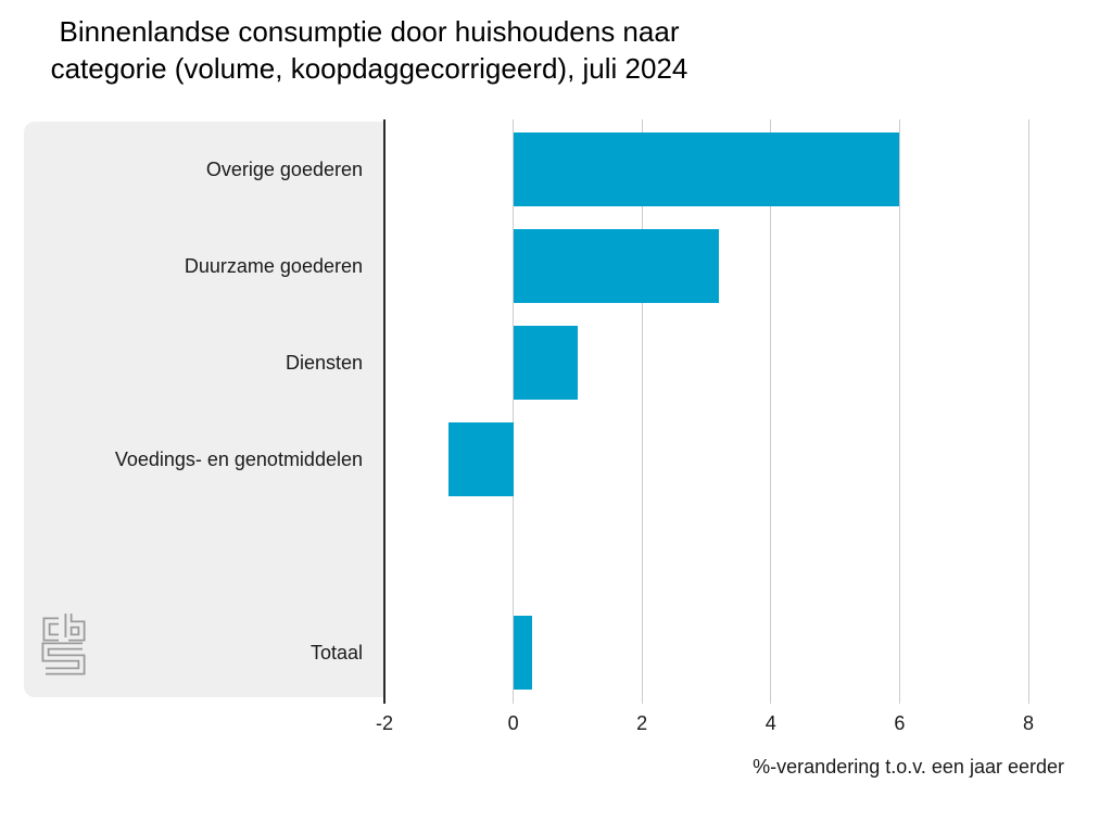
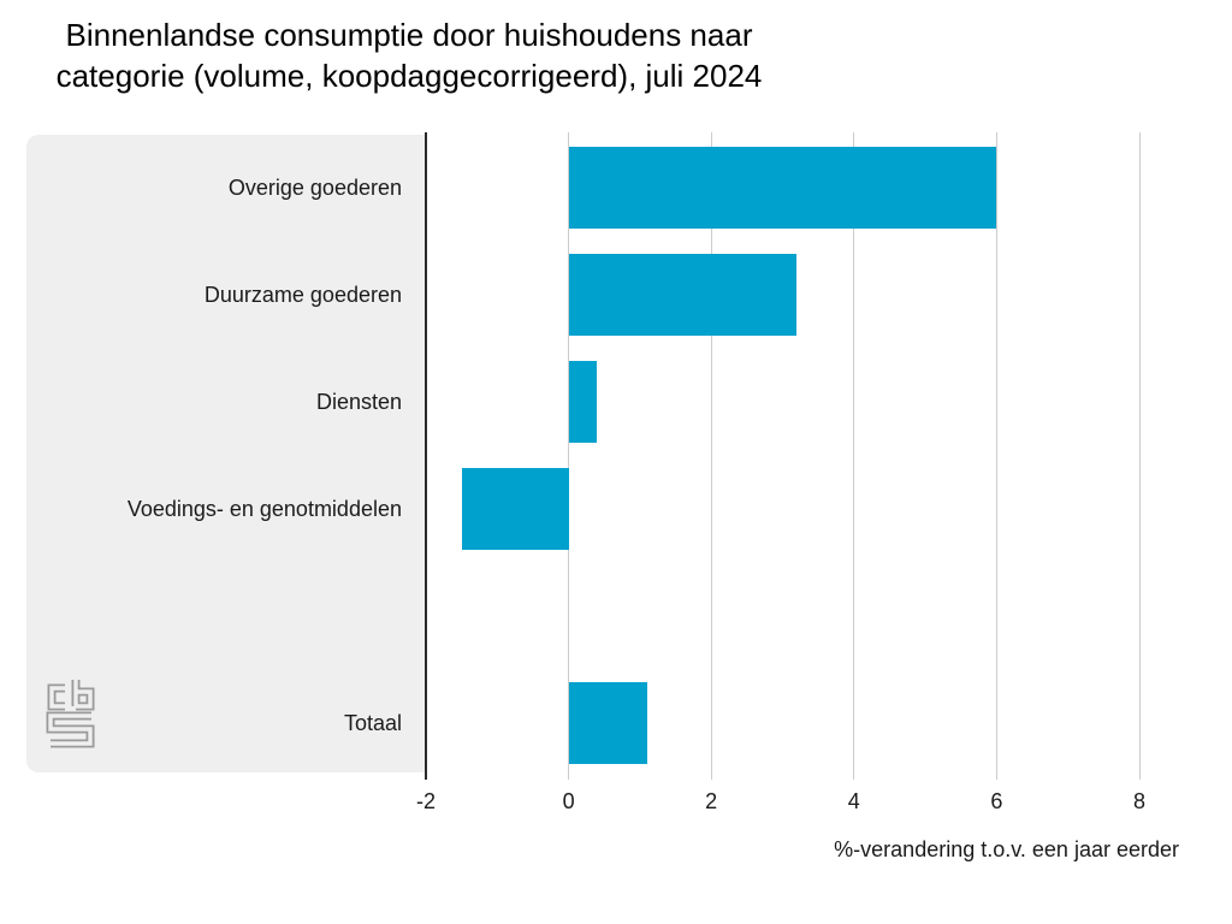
Diensten: 1.0 -> 0.4
Voedings- en genotmiddelen: -1.0 -> -1.5
Totaal: 0.3 -> 1.1
